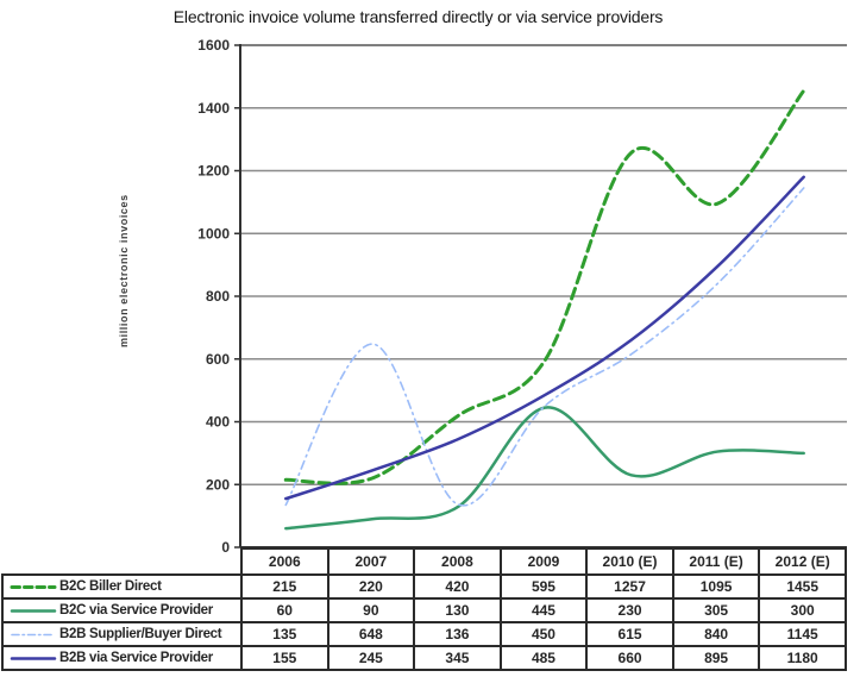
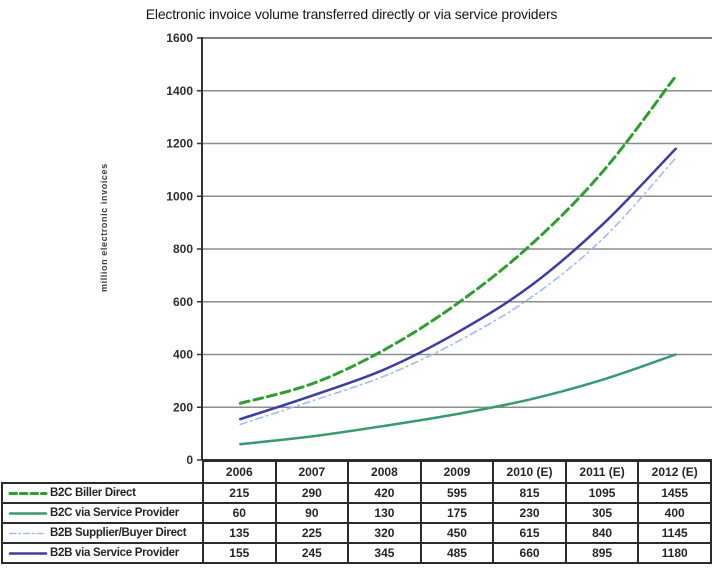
B2C Biller Direct/2007: 220 -> 290
B2B Supplier/Buyer Direct/2007: 648 -> 225
B2B Supplier/Buyer Direct/2008: 136 -> 320
B2C via Service Provider/2009: 445 -> 175
B2C Biller Direct/2010 (E): 1257 -> 815
B2C via Service Provider/2012 (E): 300 -> 400
